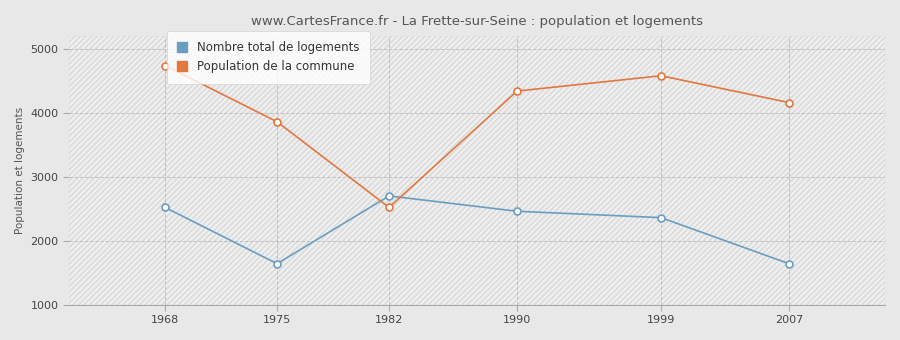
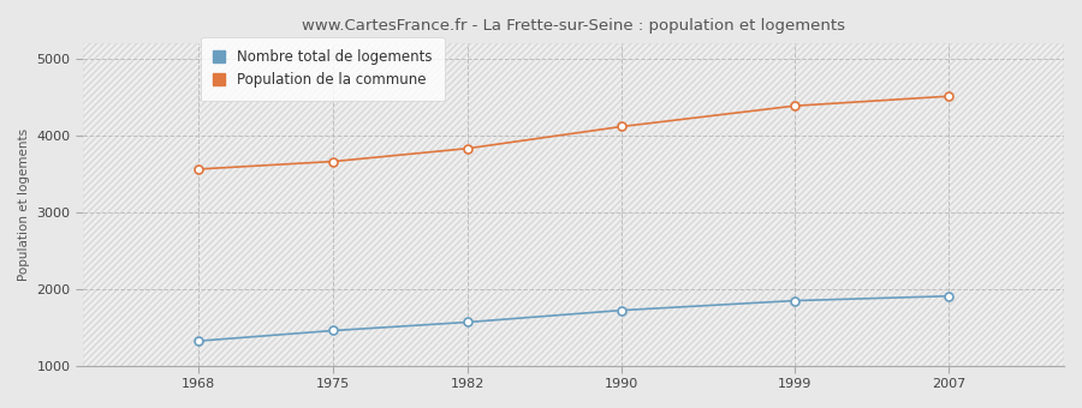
Nombre total de logements/1968: 2520 -> 1320
Population de la commune/1968: 4740 -> 3560
Nombre total de logements/1975: 1640 -> 1460
Population de la commune/1975: 3860 -> 3660
Nombre total de logements/1982: 2700 -> 1560
Population de la commune/1982: 2520 -> 3830
Nombre total de logements/1990: 2460 -> 1720
Population de la commune/1990: 4340 -> 4120
Nombre total de logements/1999: 2360 -> 1840
Population de la commune/1999: 4580 -> 4380
Nombre total de logements/2007: 1640 -> 1900
Population de la commune/2007: 4160 -> 4510
